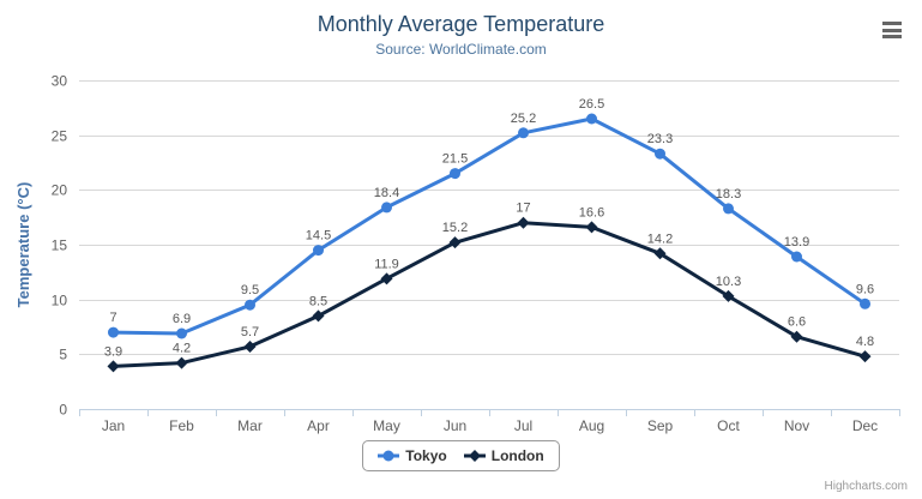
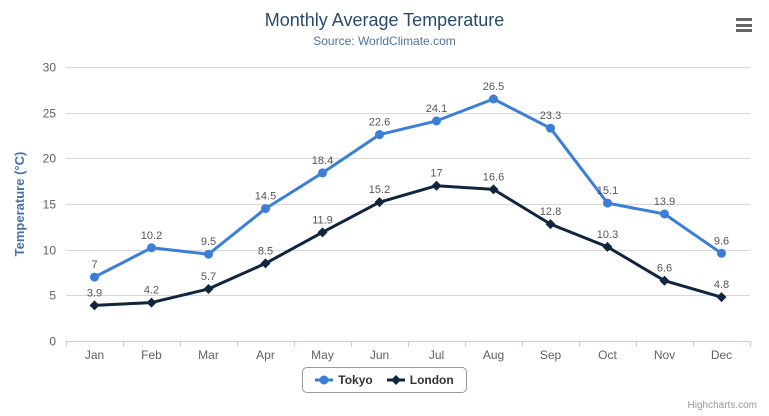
Tokyo/Feb: 6.9 -> 10.2
Tokyo/Jun: 21.5 -> 22.6
Tokyo/Jul: 25.2 -> 24.1
London/Sep: 14.2 -> 12.8
Tokyo/Oct: 18.3 -> 15.1
